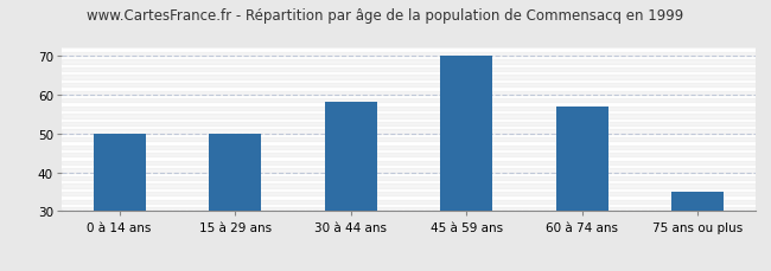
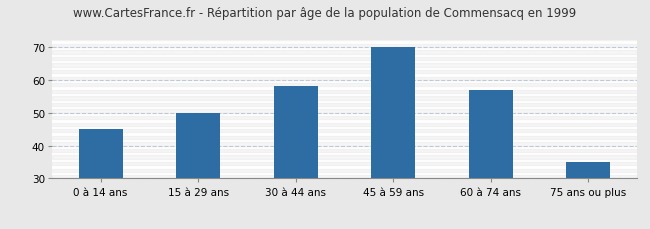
0 à 14 ans: 50 -> 45
